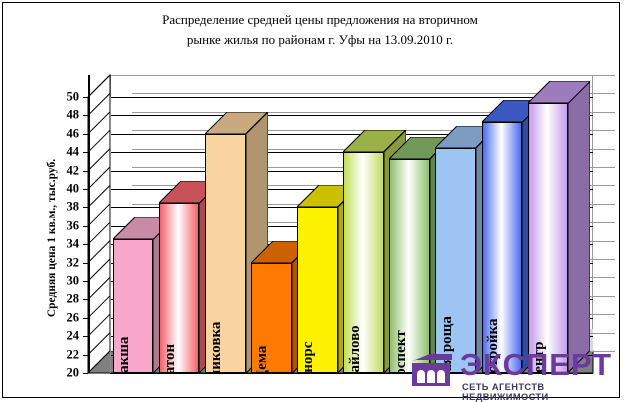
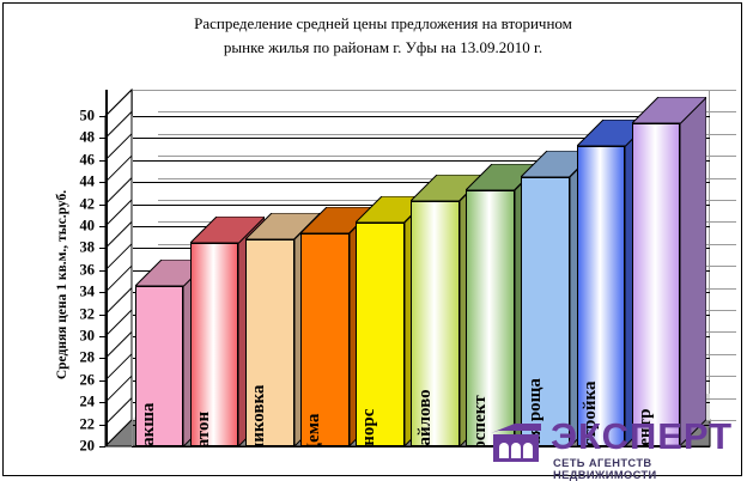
Черниковка: 46 -> 39
Дема: 32 -> 39
Инорс: 38 -> 40
Сипайлово: 44 -> 42
